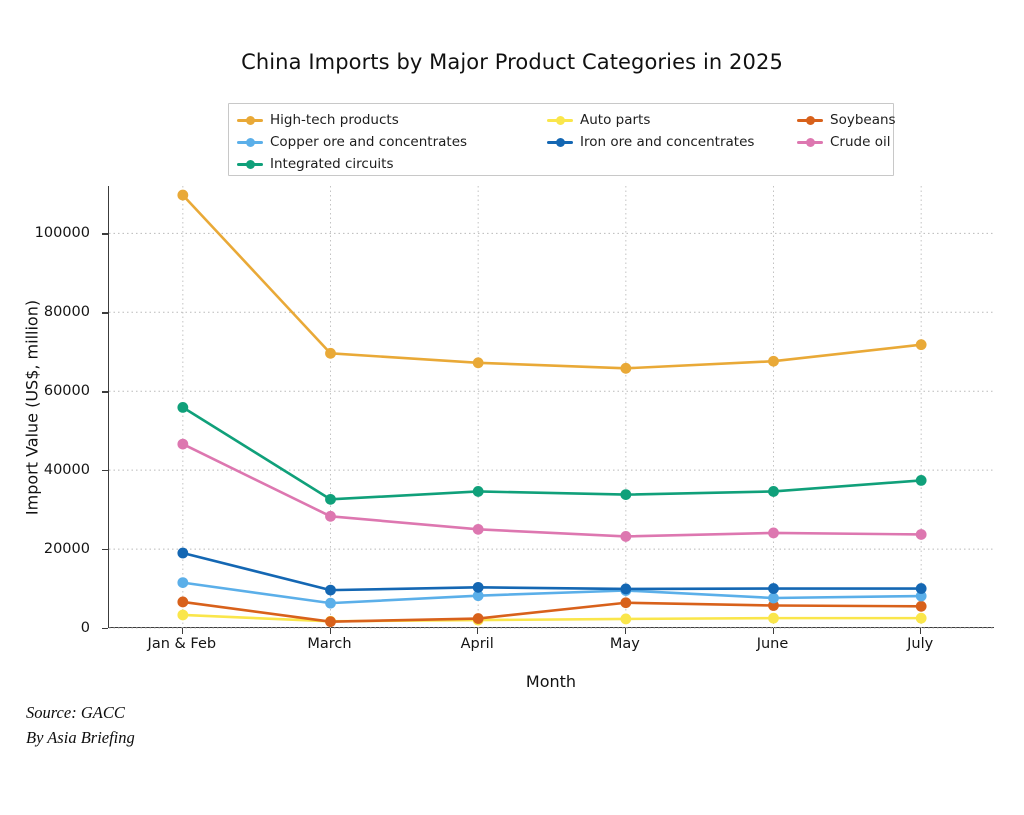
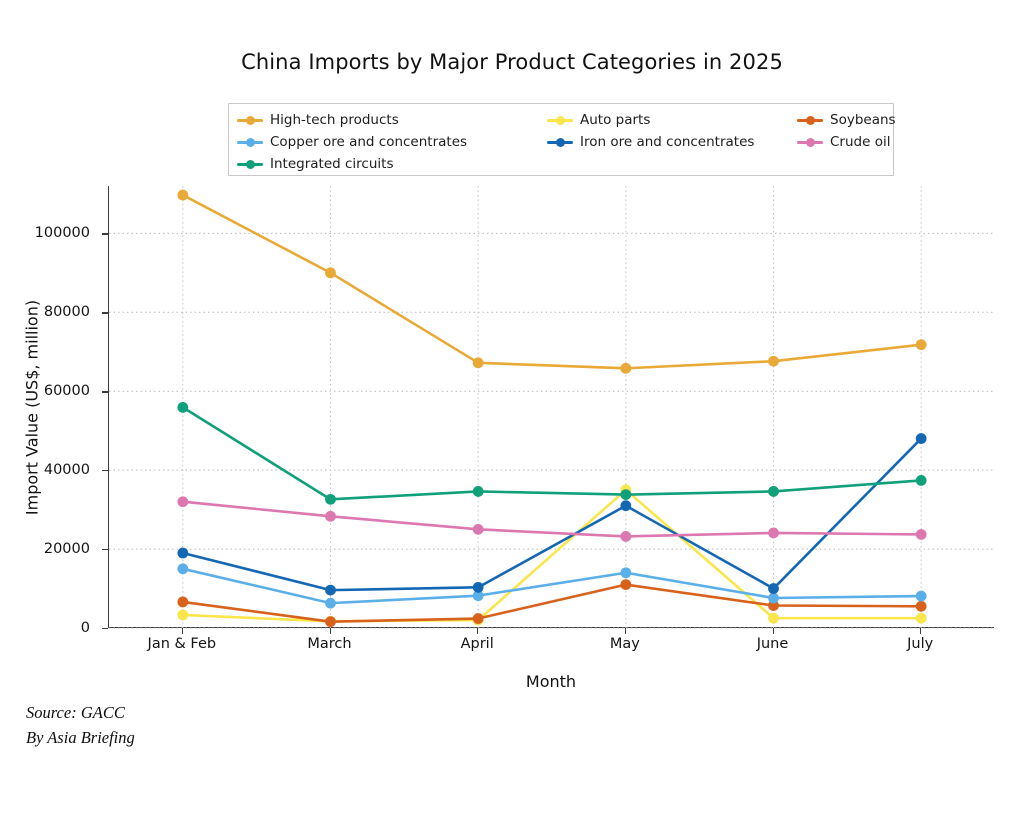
Copper ore and concentrates/Jan & Feb: 12000 -> 15000
Crude oil/Jan & Feb: 47000 -> 32000
High-tech products/March: 70000 -> 90000
Copper ore and concentrates/May: 10000 -> 14000
Auto parts/May: 2000 -> 35000
Iron ore and concentrates/May: 10000 -> 31000
Soybeans/May: 6000 -> 11000
Iron ore and concentrates/July: 10000 -> 48000
